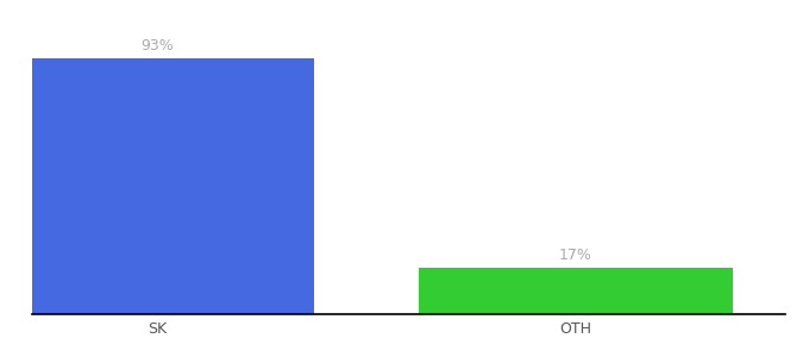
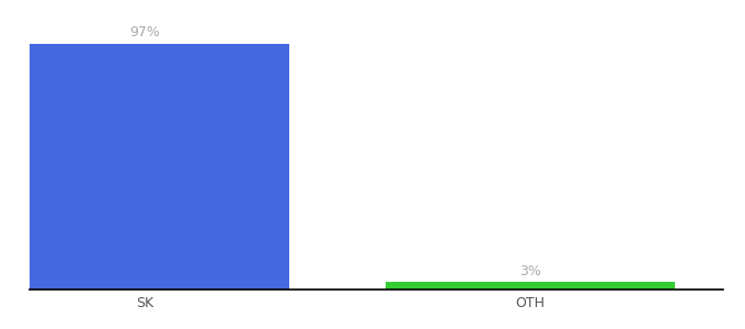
SK: 93% -> 97%
OTH: 17% -> 3%
